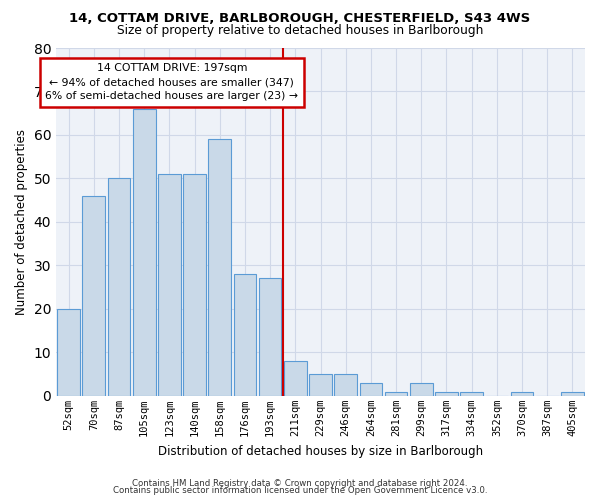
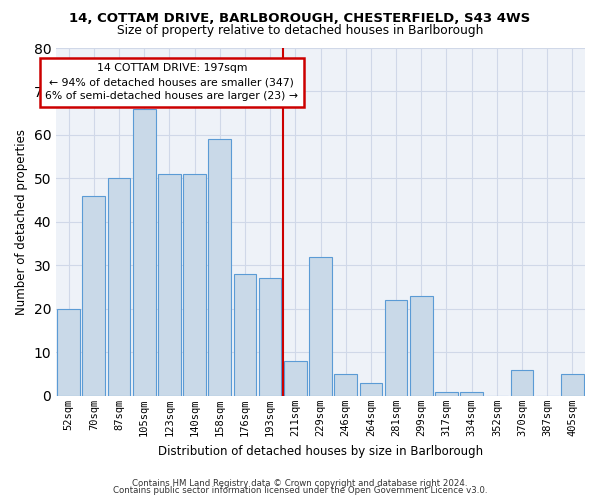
229sqm: 5 -> 32
281sqm: 1 -> 22
299sqm: 3 -> 23
370sqm: 1 -> 6
405sqm: 1 -> 5
